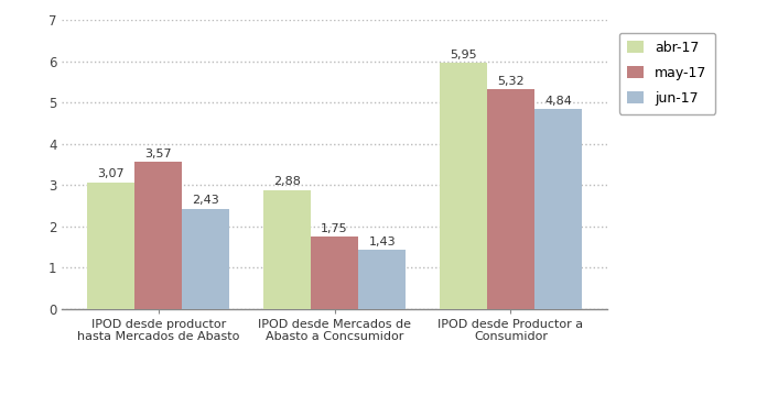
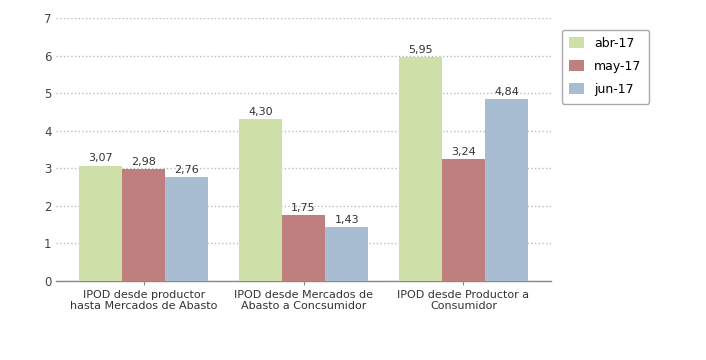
may-17/IPOD desde productor hasta Mercados de Abasto: 3,57 -> 2,98
jun-17/IPOD desde productor hasta Mercados de Abasto: 2,43 -> 2,76
abr-17/IPOD desde Mercados de Abasto a Concsumidor: 2,88 -> 4,30
may-17/IPOD desde Productor a Consumidor: 5,32 -> 3,24
